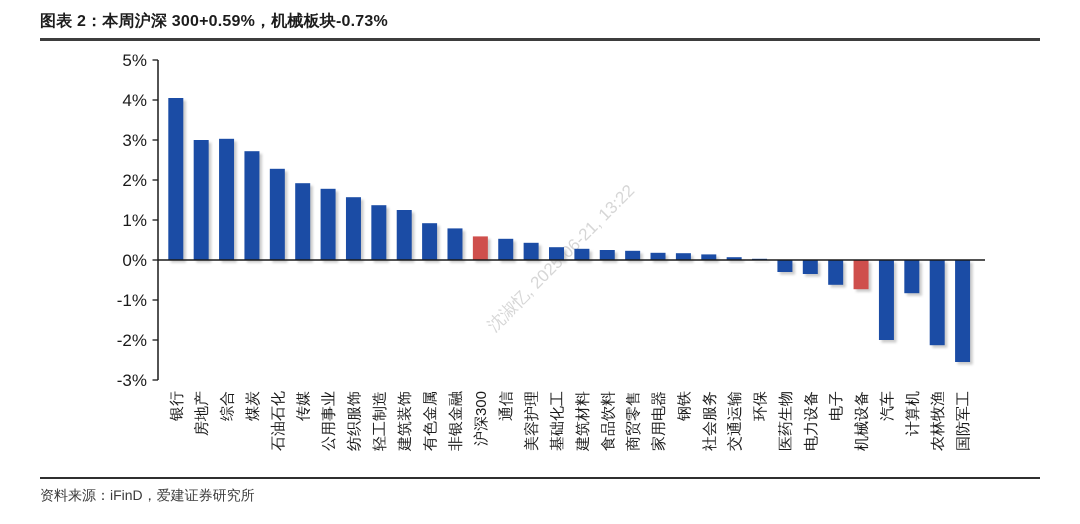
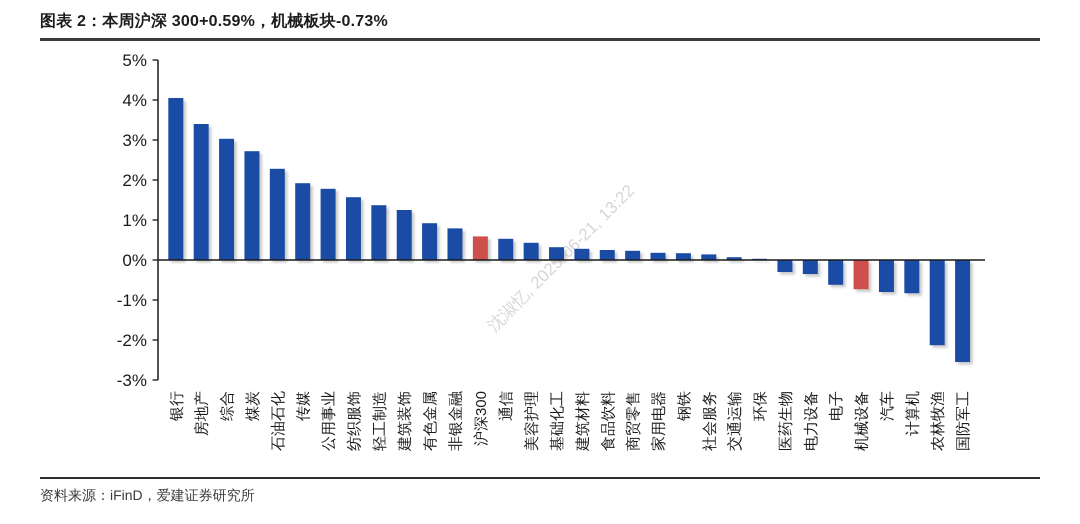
房地产: 3.0% -> 3.4%
汽车: -2.0% -> -0.8%
